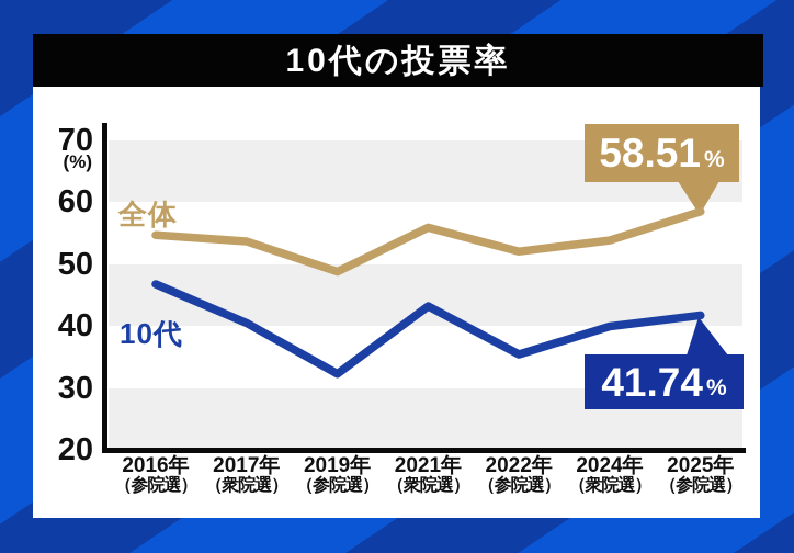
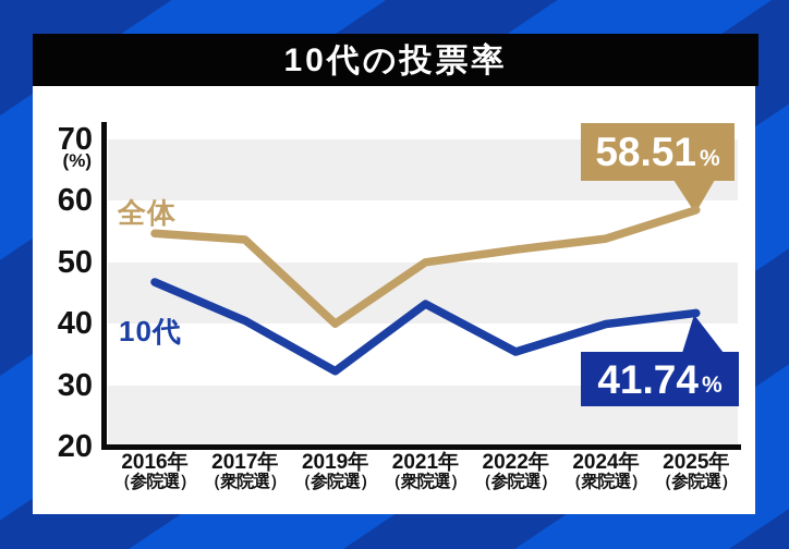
全体/2019年（参院選）: 49 -> 40
全体/2021年（衆院選）: 56 -> 50
